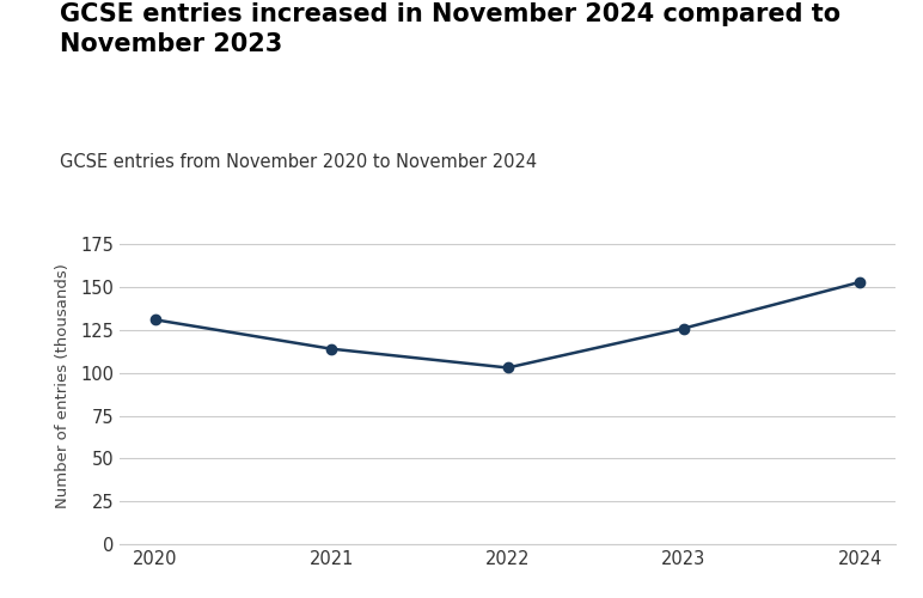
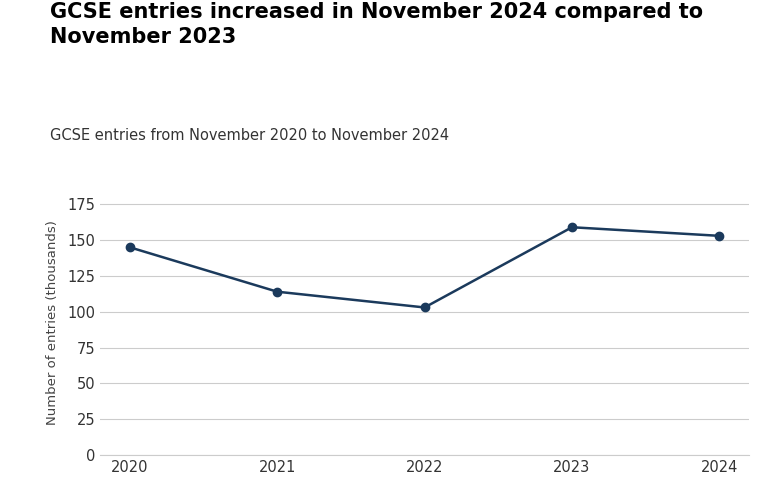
2020: 131 -> 145
2023: 126 -> 159
